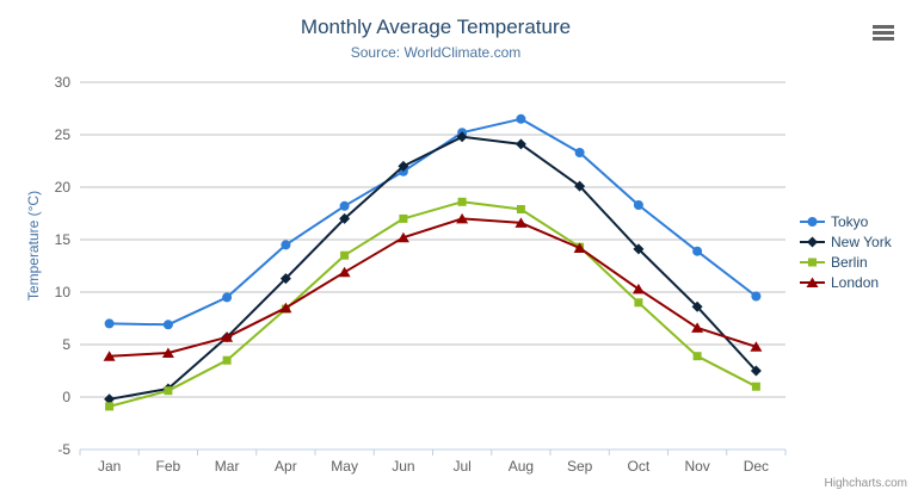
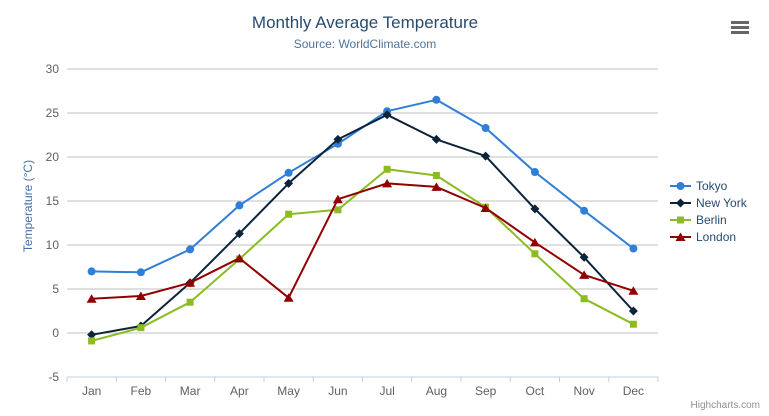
London/May: 12 -> 4
Berlin/Jun: 17 -> 14
New York/Aug: 24 -> 22
